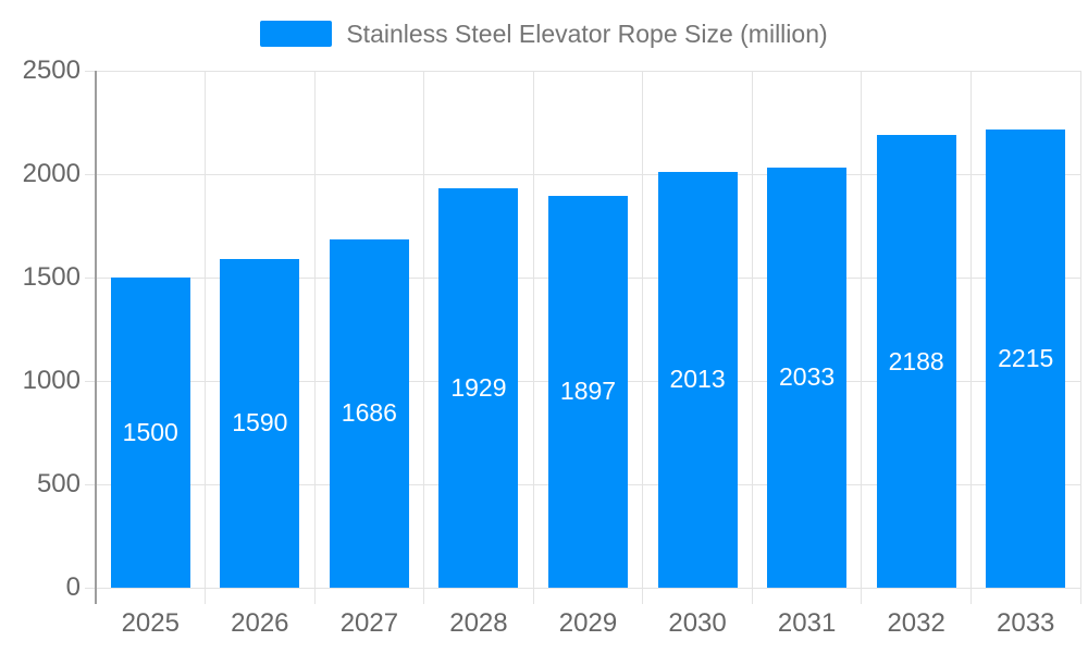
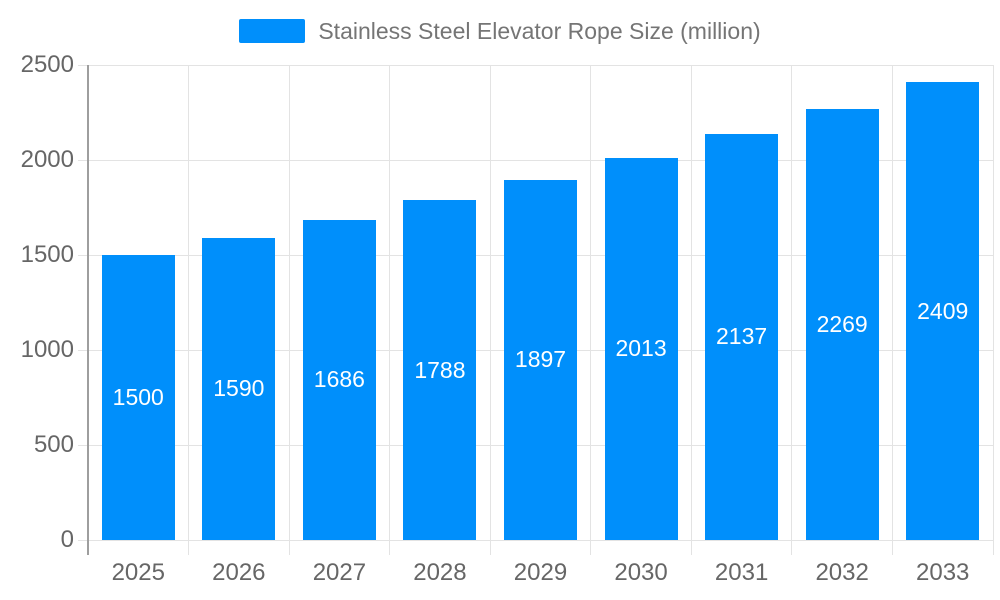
2028: 1929 -> 1788
2031: 2033 -> 2137
2032: 2188 -> 2269
2033: 2215 -> 2409
